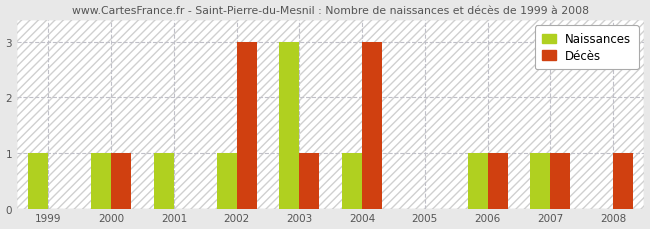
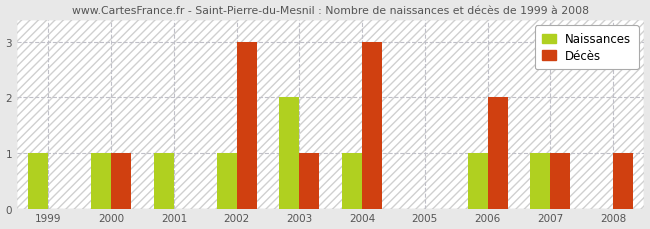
Naissances/2003: 3 -> 2
Décès/2006: 1 -> 2
